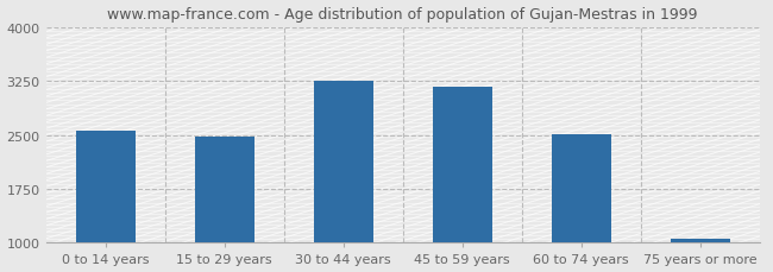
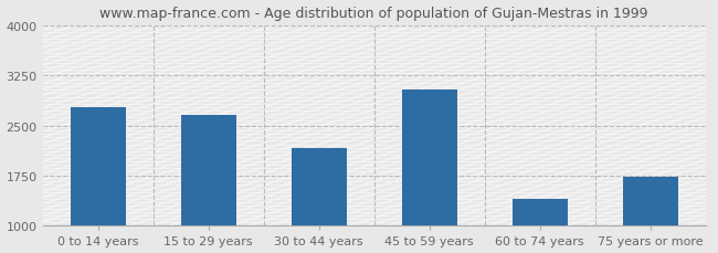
0 to 14 years: 2560 -> 2780
15 to 29 years: 2480 -> 2660
30 to 44 years: 3260 -> 2160
45 to 59 years: 3170 -> 3040
60 to 74 years: 2510 -> 1400
75 years or more: 1060 -> 1740
